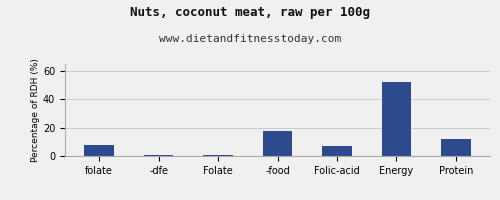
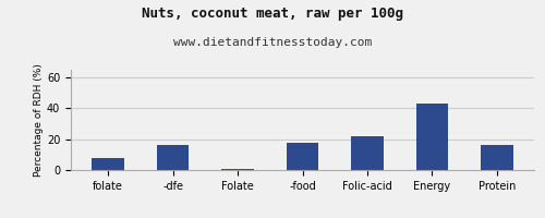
-dfe: 0 -> 16
Folic-acid: 7 -> 22
Energy: 52 -> 43
Protein: 12 -> 16
